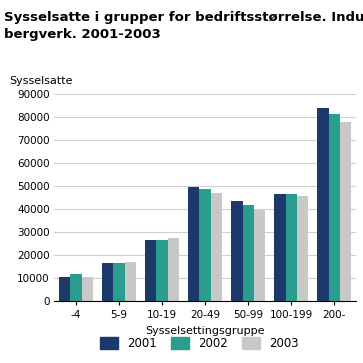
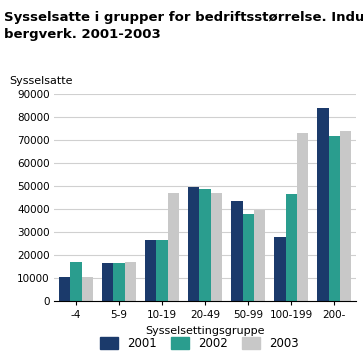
2002/-4: 12000 -> 17000
2003/10-19: 27500 -> 47000
2002/50-99: 42000 -> 38000
2001/100-199: 46500 -> 28000
2003/100-199: 46000 -> 73000
2002/200-: 81500 -> 72000
2003/200-: 78000 -> 74000
